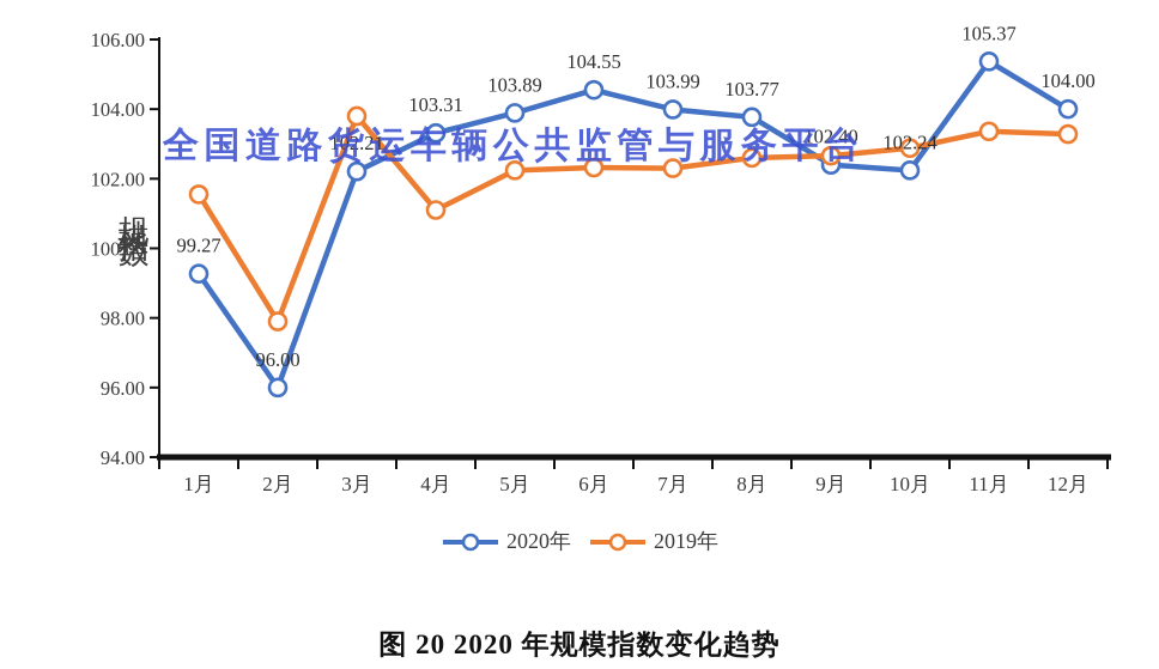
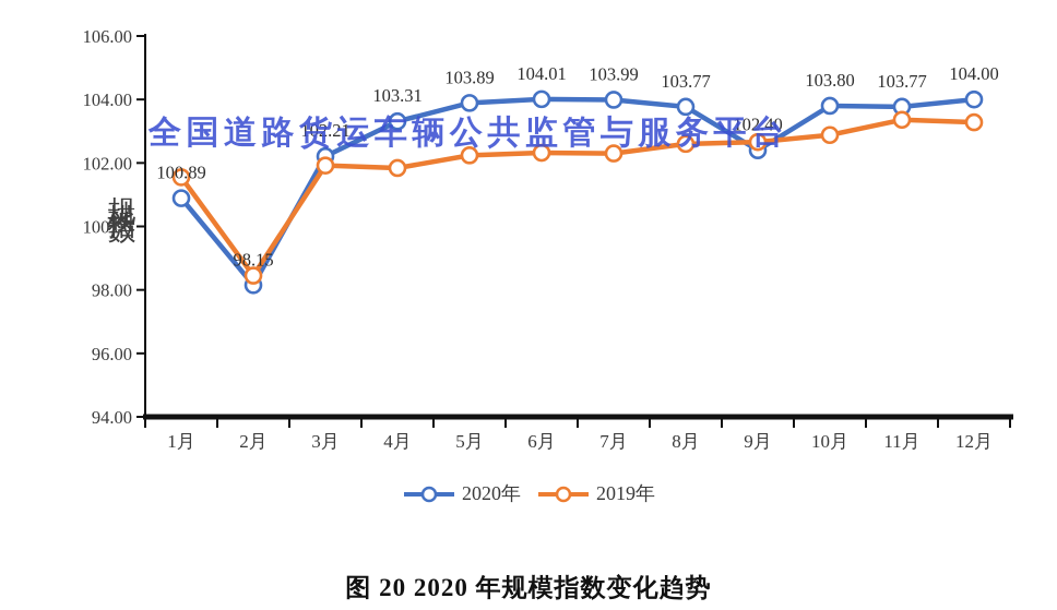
2020年/1月: 99.27 -> 100.89
2020年/2月: 96.00 -> 98.15
2019年/2月: 97.9 -> 98.5
2019年/3月: 103.8 -> 101.9
2019年/4月: 101.1 -> 101.8
2020年/6月: 104.55 -> 104.01
2020年/10月: 102.24 -> 103.80
2020年/11月: 105.37 -> 103.77
